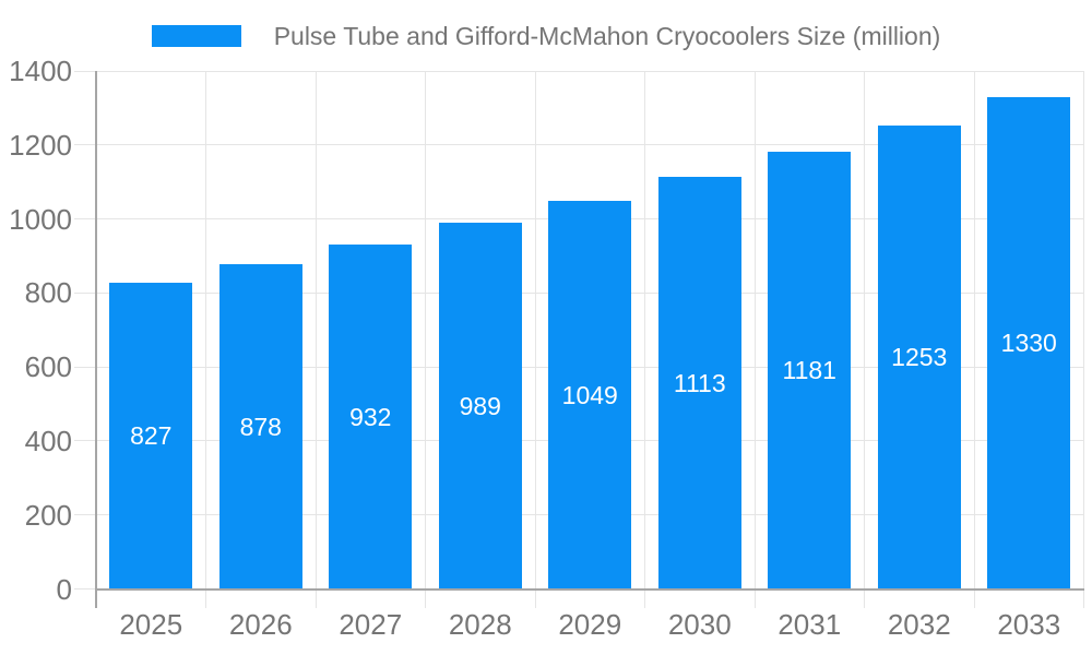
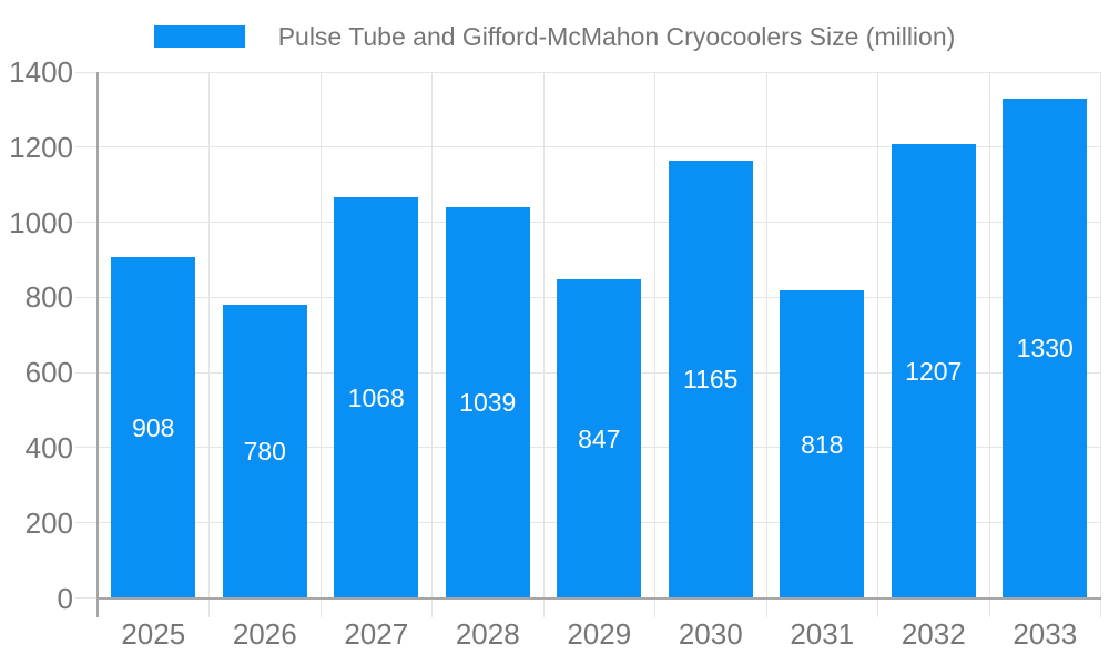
2025: 827 -> 908
2026: 878 -> 780
2027: 932 -> 1068
2028: 989 -> 1039
2029: 1049 -> 847
2030: 1113 -> 1165
2031: 1181 -> 818
2032: 1253 -> 1207
